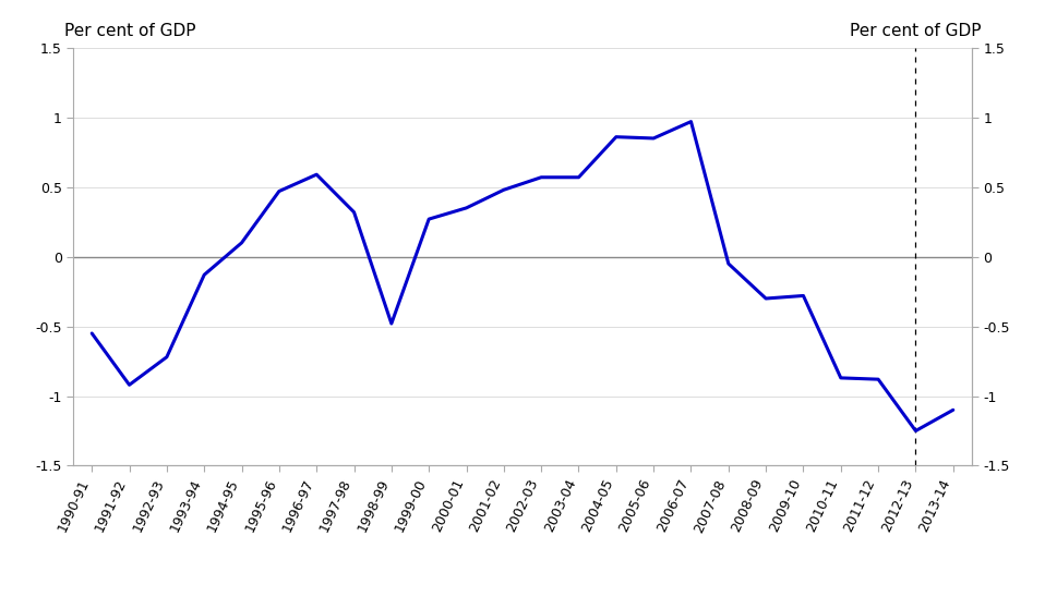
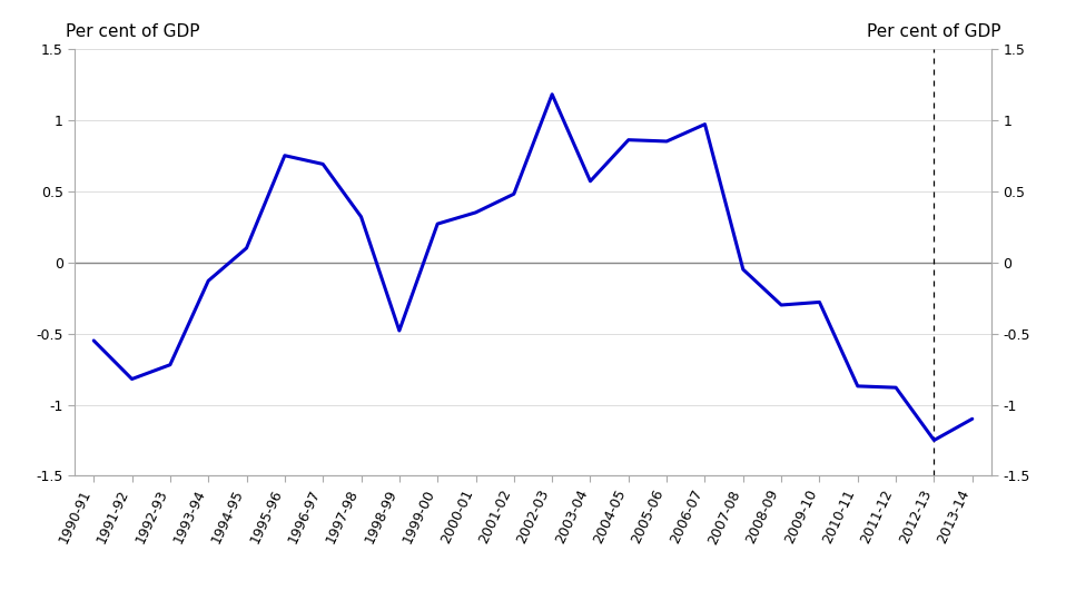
1991-92: -0.92 -> -0.82
1995-96: 0.47 -> 0.75
1996-97: 0.59 -> 0.69
2002-03: 0.57 -> 1.18
